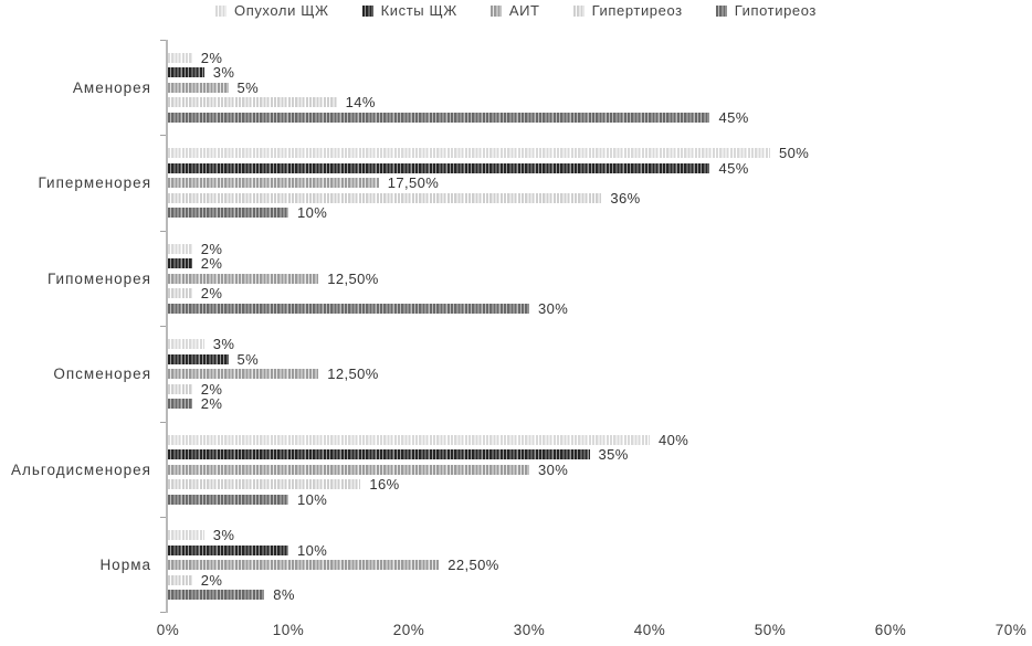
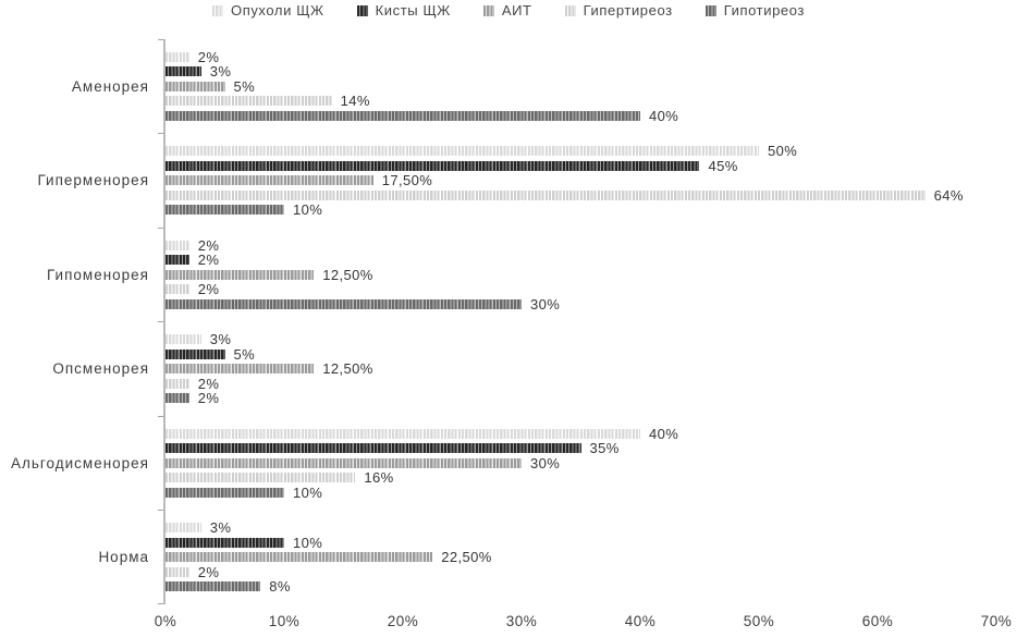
Гипотиреоз/Аменорея: 45% -> 40%
Гипертиреоз/Гиперменорея: 36% -> 64%
